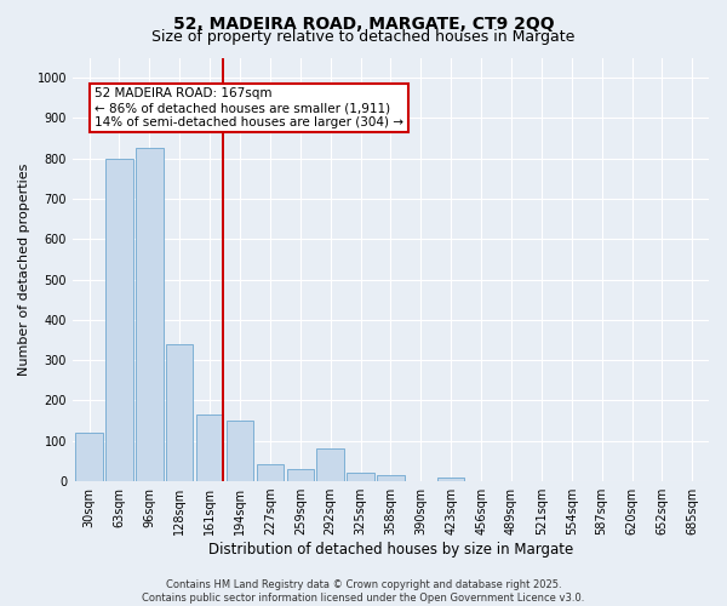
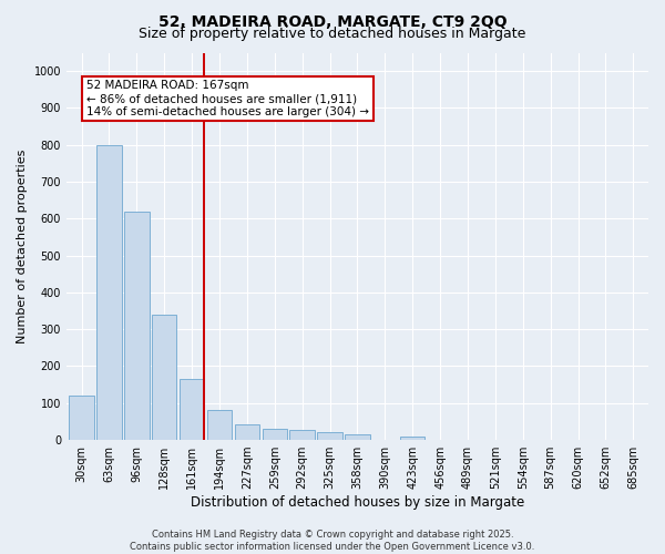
96sqm: 825 -> 620
194sqm: 150 -> 80
292sqm: 80 -> 28
